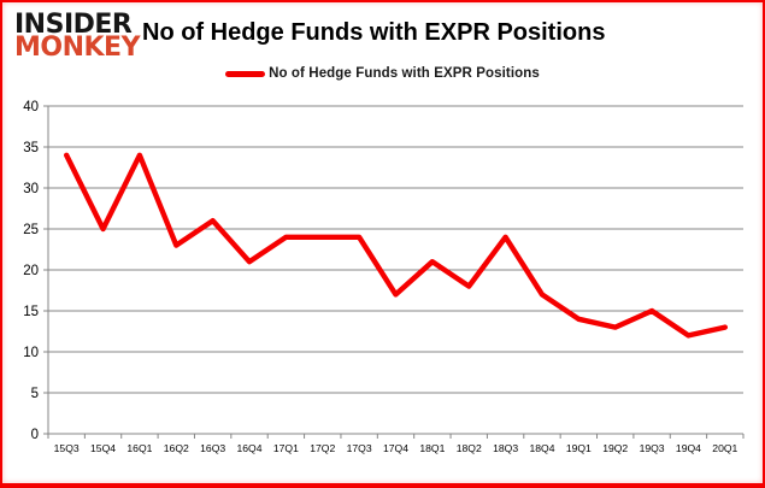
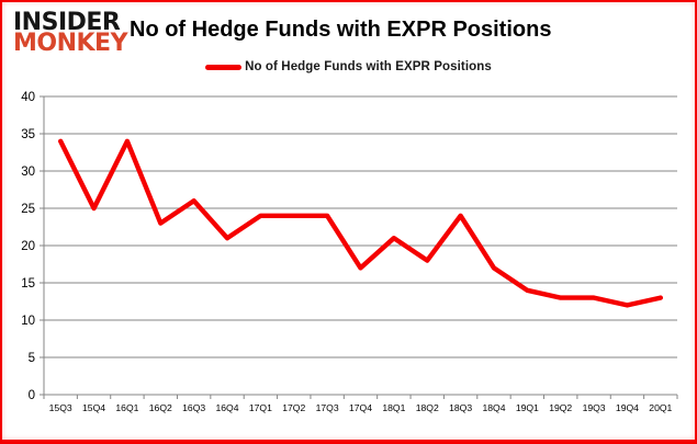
19Q3: 15 -> 13
